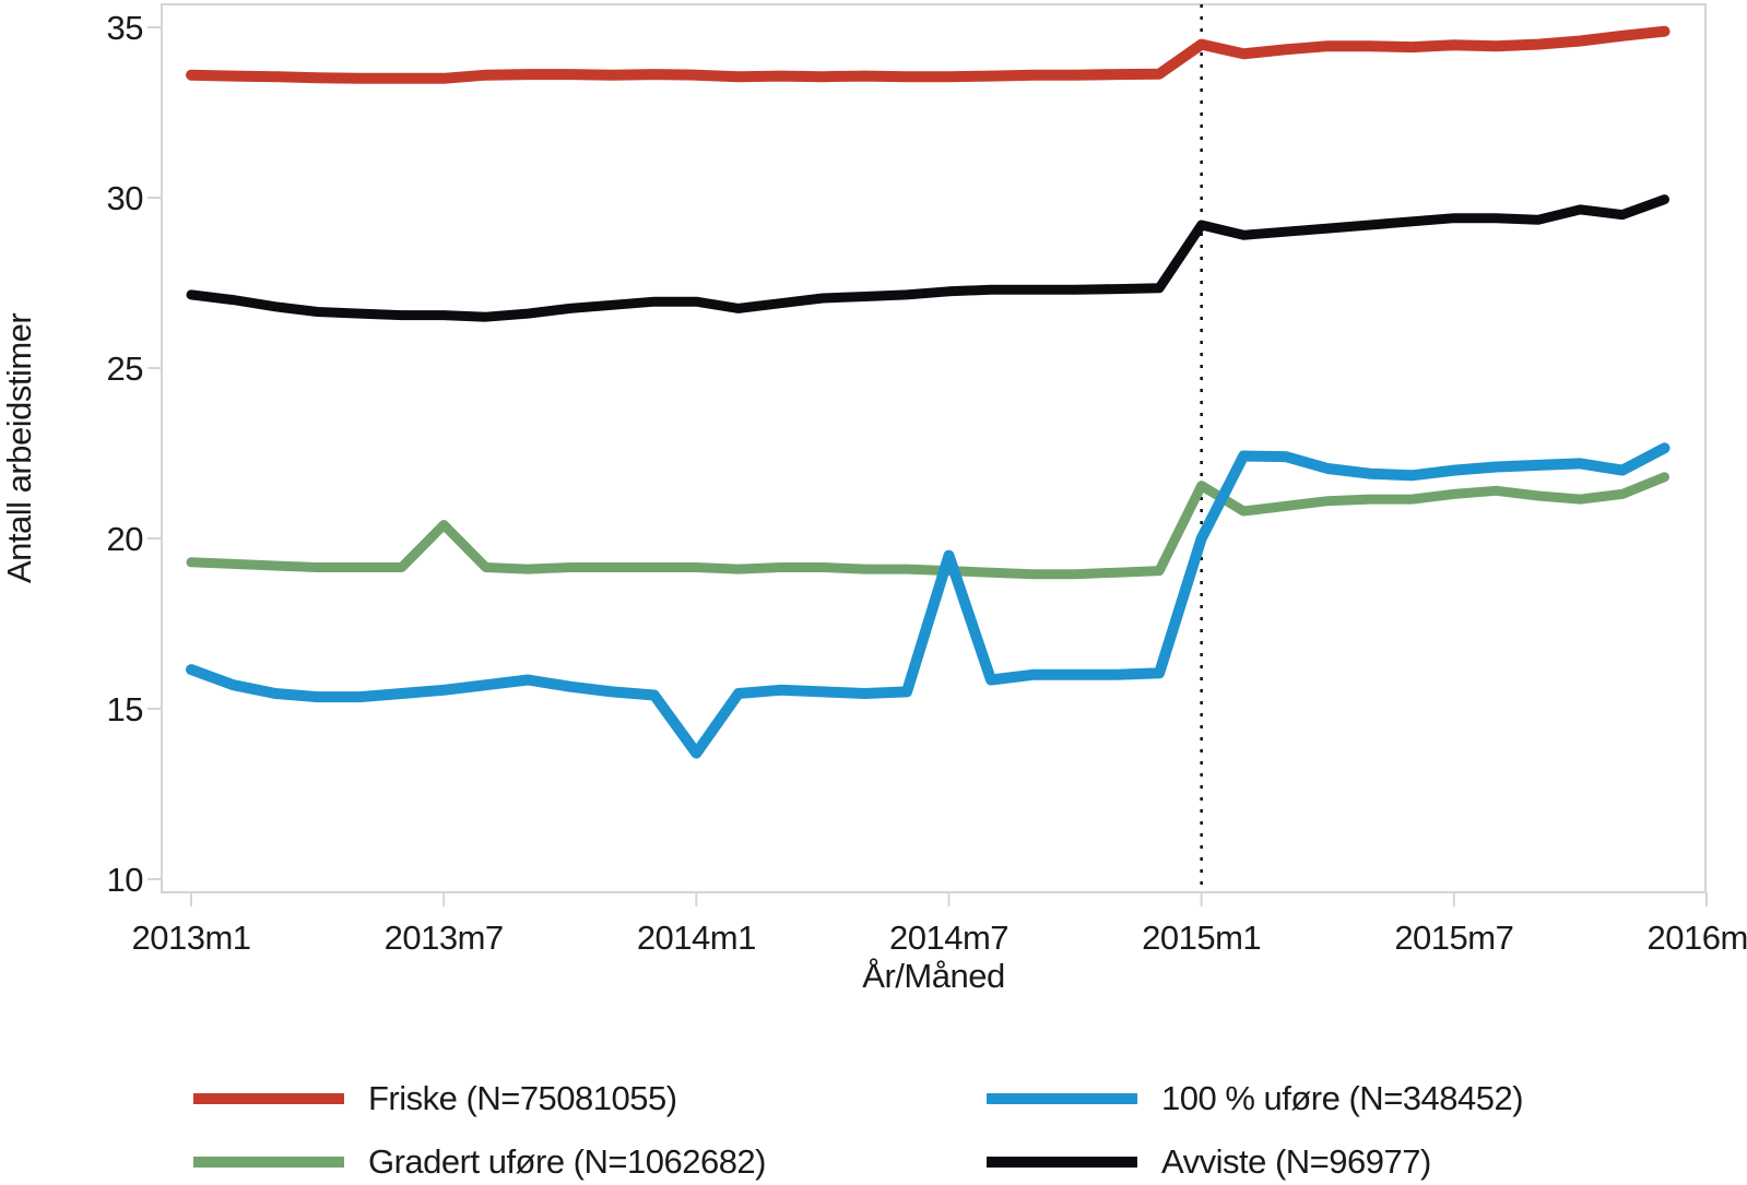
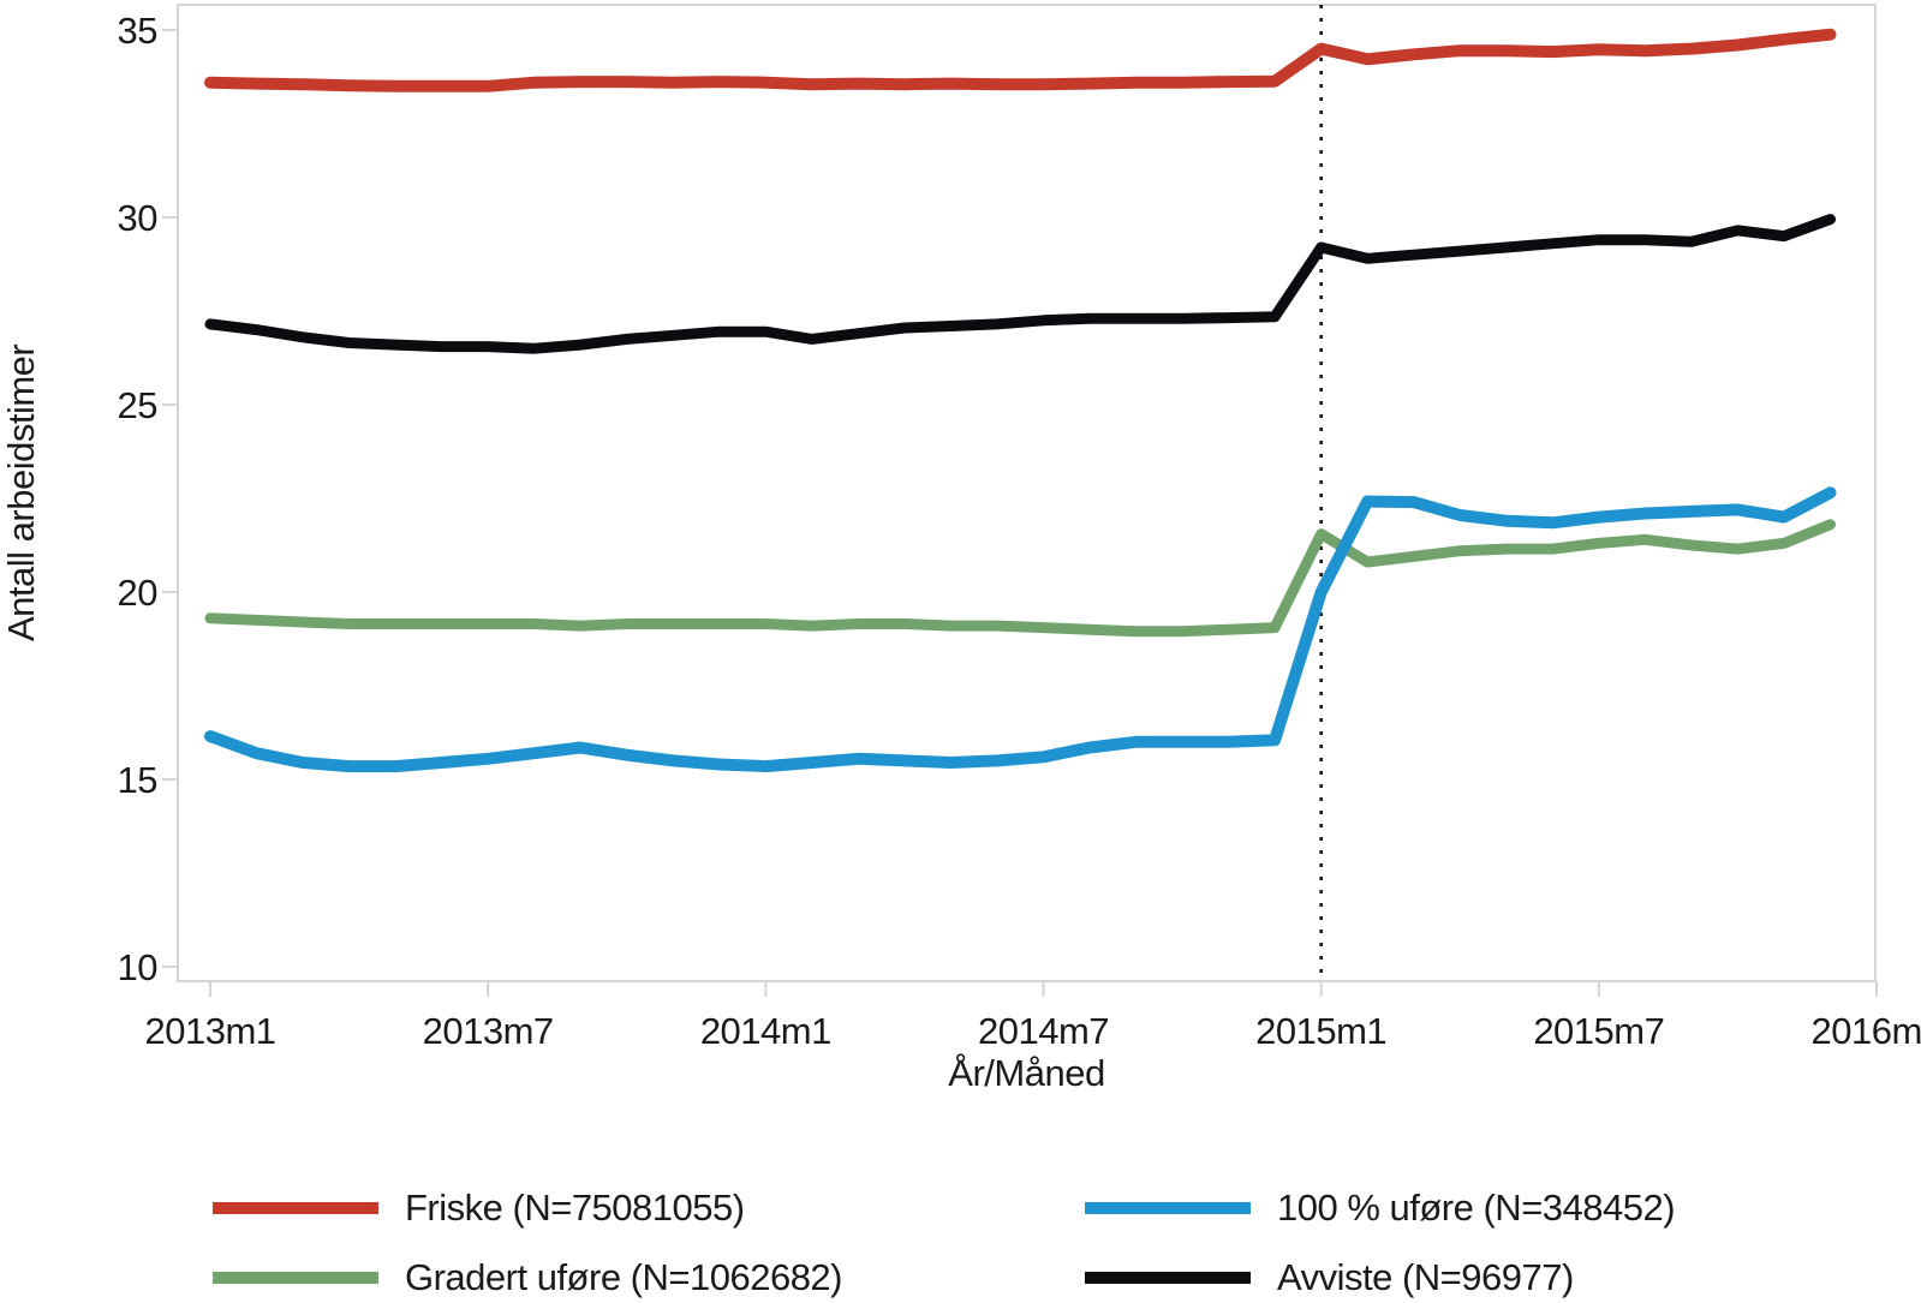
Gradert uføre (N=1062682)/2013m7: 20.4 -> 19.1
100 % uføre (N=348452)/2014m1: 13.7 -> 15.3
100 % uføre (N=348452)/2014m7: 19.5 -> 15.6
